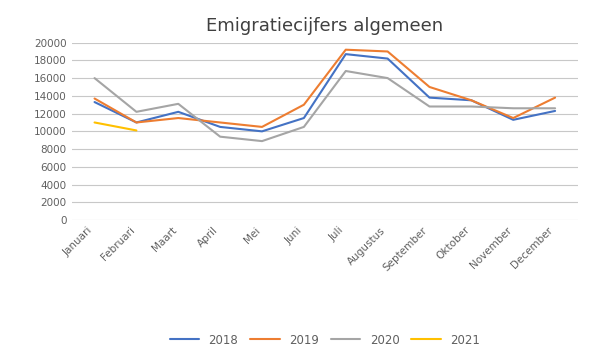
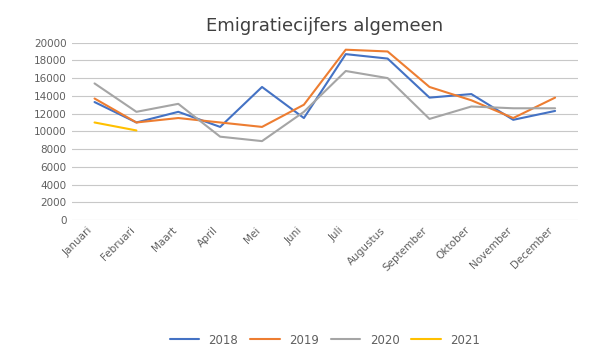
2020/Januari: 16000 -> 15400
2018/Mei: 10000 -> 15000
2020/Juni: 10500 -> 12200
2020/September: 12800 -> 11400
2018/Oktober: 13500 -> 14200
